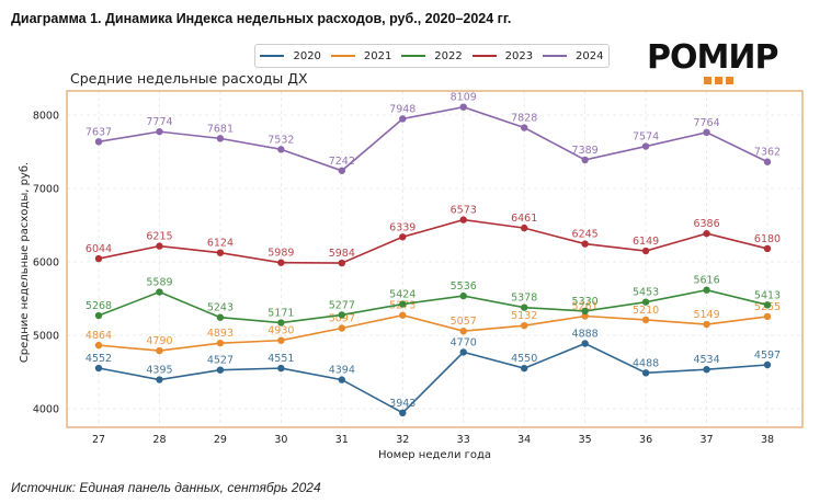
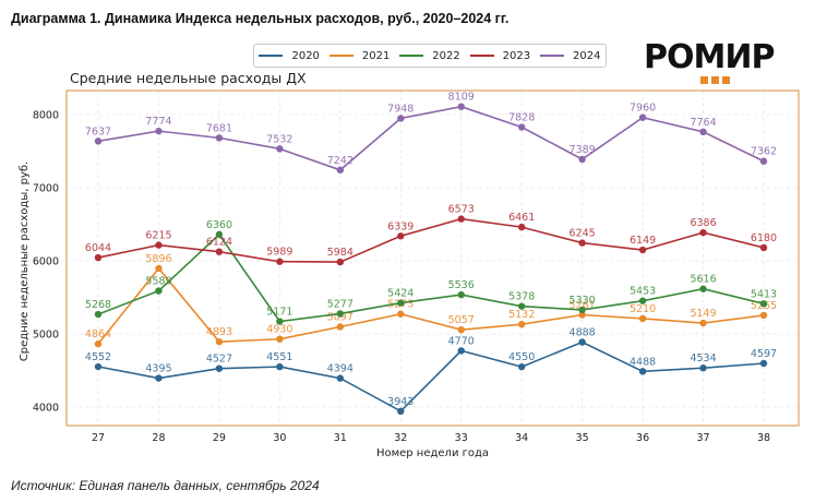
2021/28: 4790 -> 5896
2022/29: 5243 -> 6360
2024/36: 7574 -> 7960
